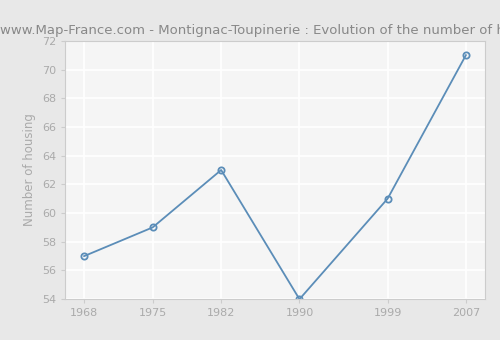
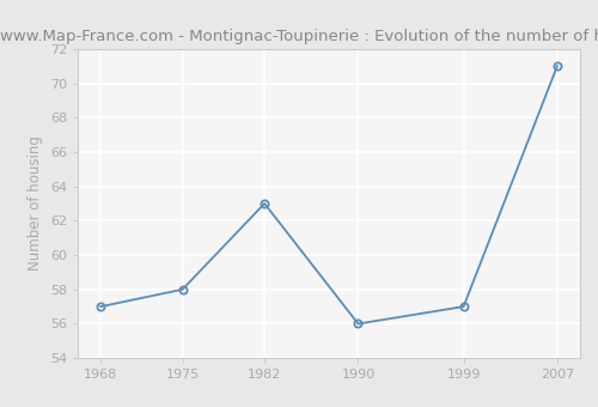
1975: 59 -> 58
1990: 54 -> 56
1999: 61 -> 57
